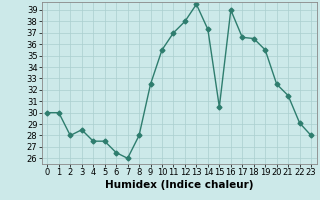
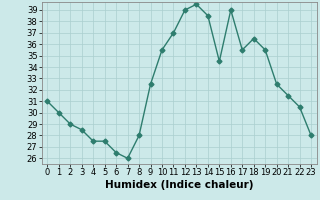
0: 30.0 -> 31.0
2: 28.0 -> 29.0
12: 38.0 -> 39.0
14: 37.3 -> 38.5
15: 30.5 -> 34.5
17: 36.6 -> 35.5
22: 29.1 -> 30.5
